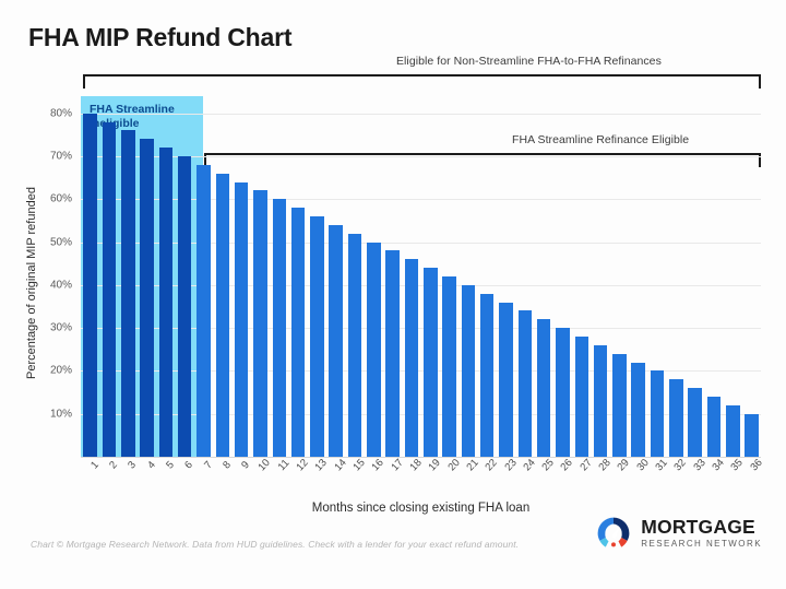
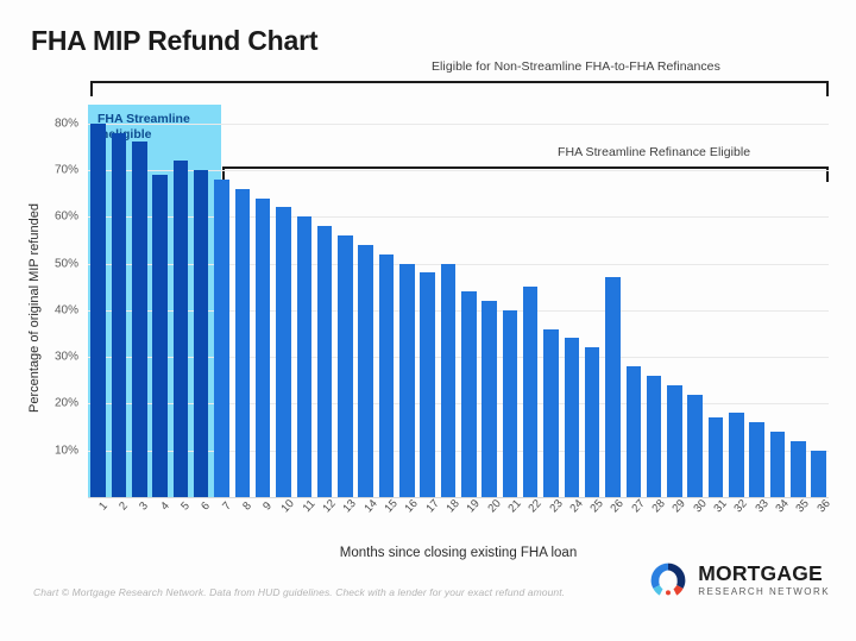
4: 74% -> 69%
18: 46% -> 50%
22: 38% -> 45%
26: 30% -> 47%
31: 20% -> 17%
